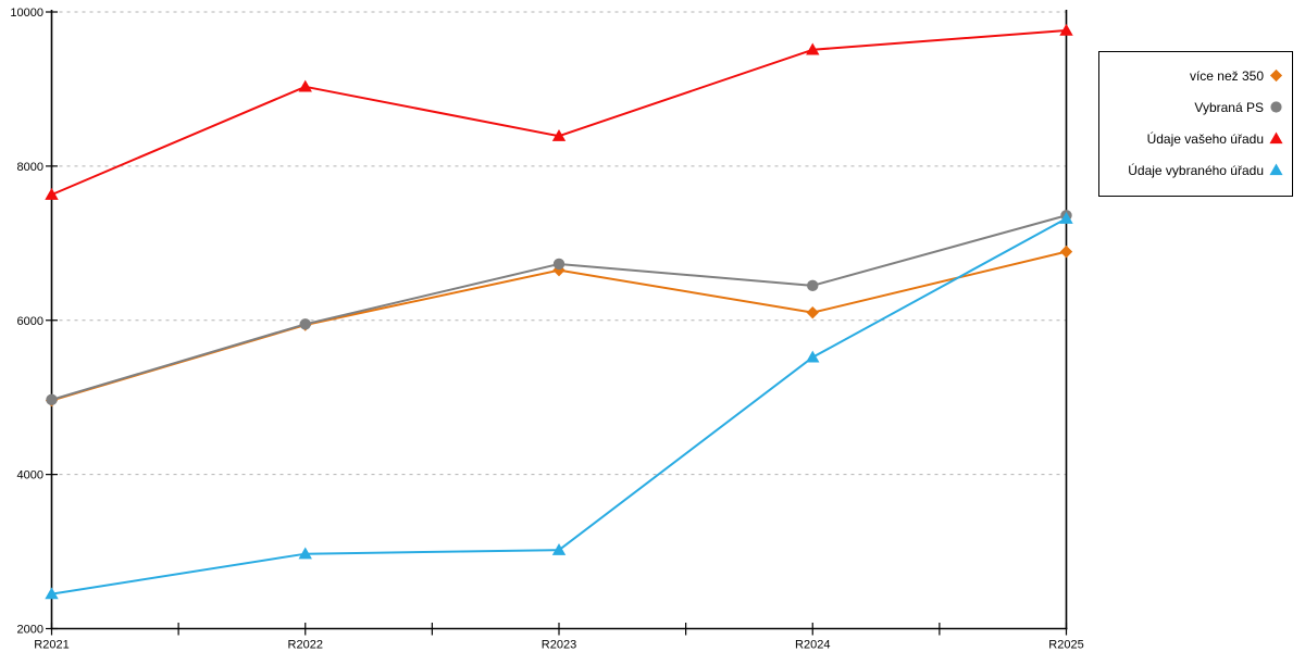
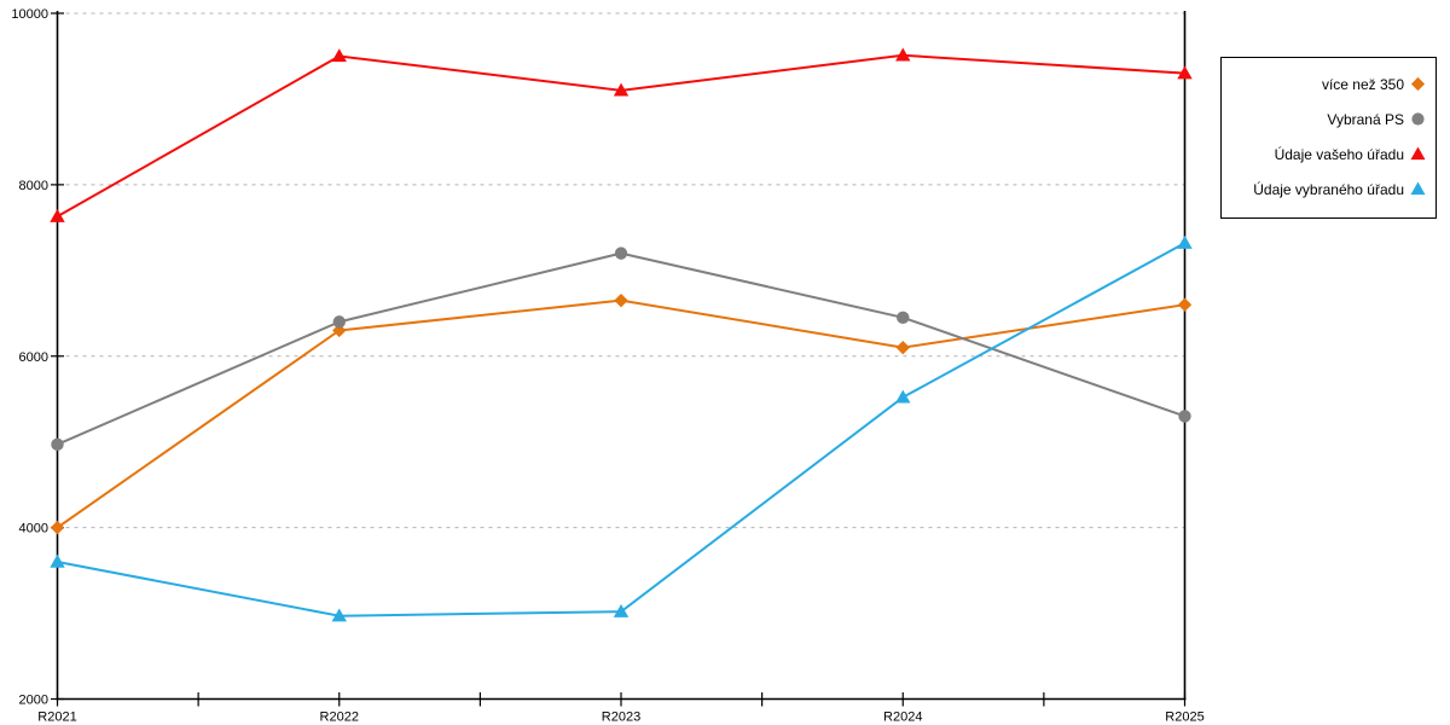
více než 350/R2021: 5000 -> 4000
Údaje vybraného úřadu/R2021: 2400 -> 3600
více než 350/R2022: 5900 -> 6300
Vybraná PS/R2022: 6000 -> 6400
Údaje vašeho úřadu/R2022: 9000 -> 9500
Vybraná PS/R2023: 6700 -> 7200
Údaje vašeho úřadu/R2023: 8400 -> 9100
více než 350/R2025: 6900 -> 6600
Vybraná PS/R2025: 7400 -> 5300
Údaje vašeho úřadu/R2025: 9800 -> 9300
